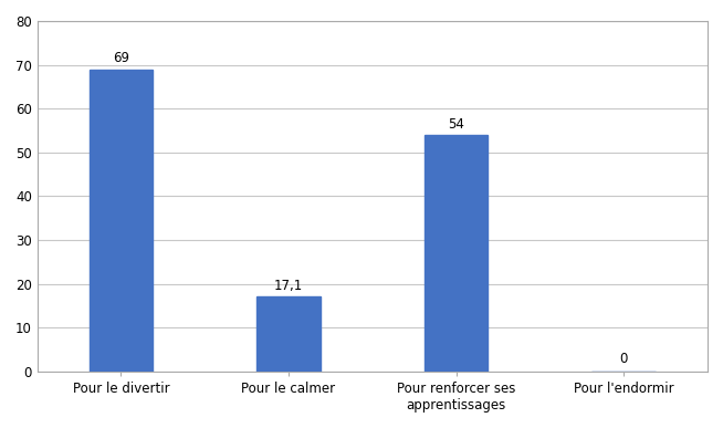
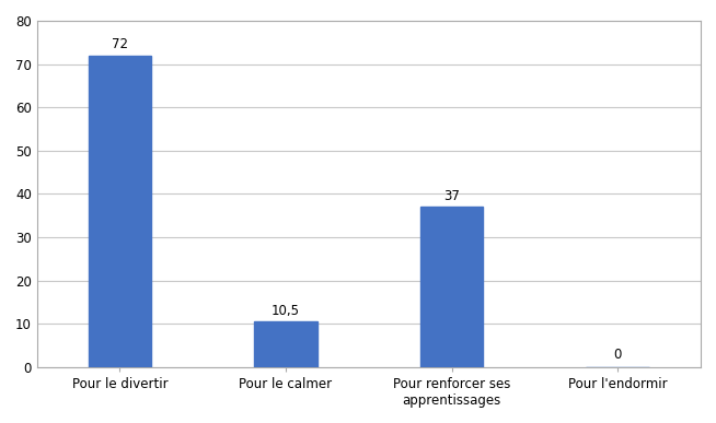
Pour le divertir: 69 -> 72
Pour le calmer: 17,1 -> 10,5
Pour renforcer ses apprentissages: 54 -> 37
